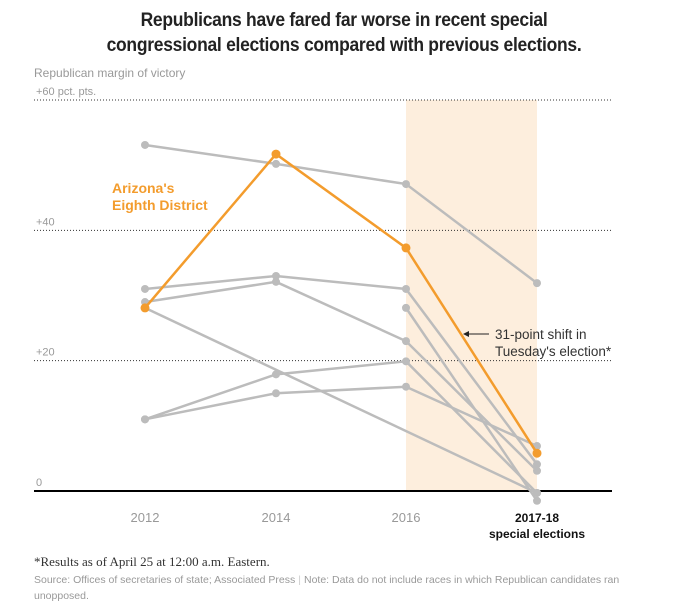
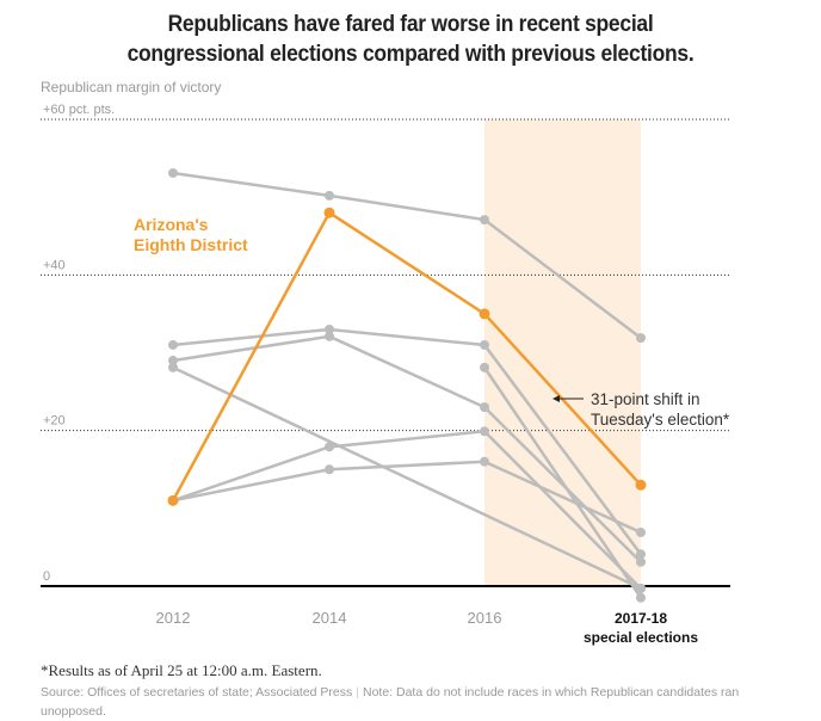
Arizona's Eighth District/2012: 28 -> 11
Arizona's Eighth District/2014: 52 -> 48
Arizona's Eighth District/2016: 37 -> 35
Arizona's Eighth District/2017-18 special elections: 6 -> 13
